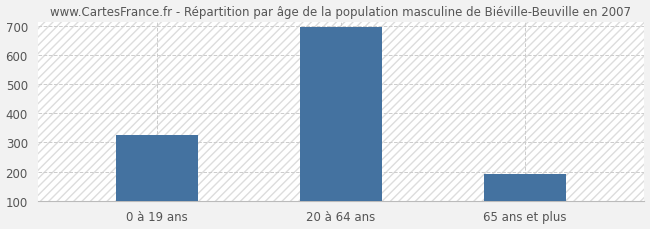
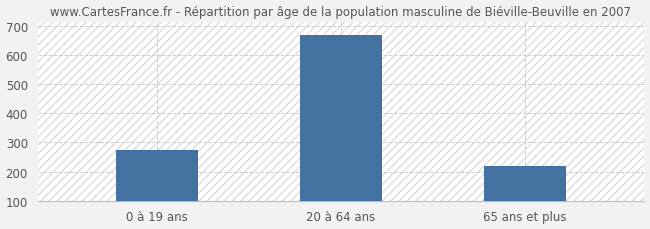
0 à 19 ans: 325 -> 275
20 à 64 ans: 695 -> 670
65 ans et plus: 190 -> 220
